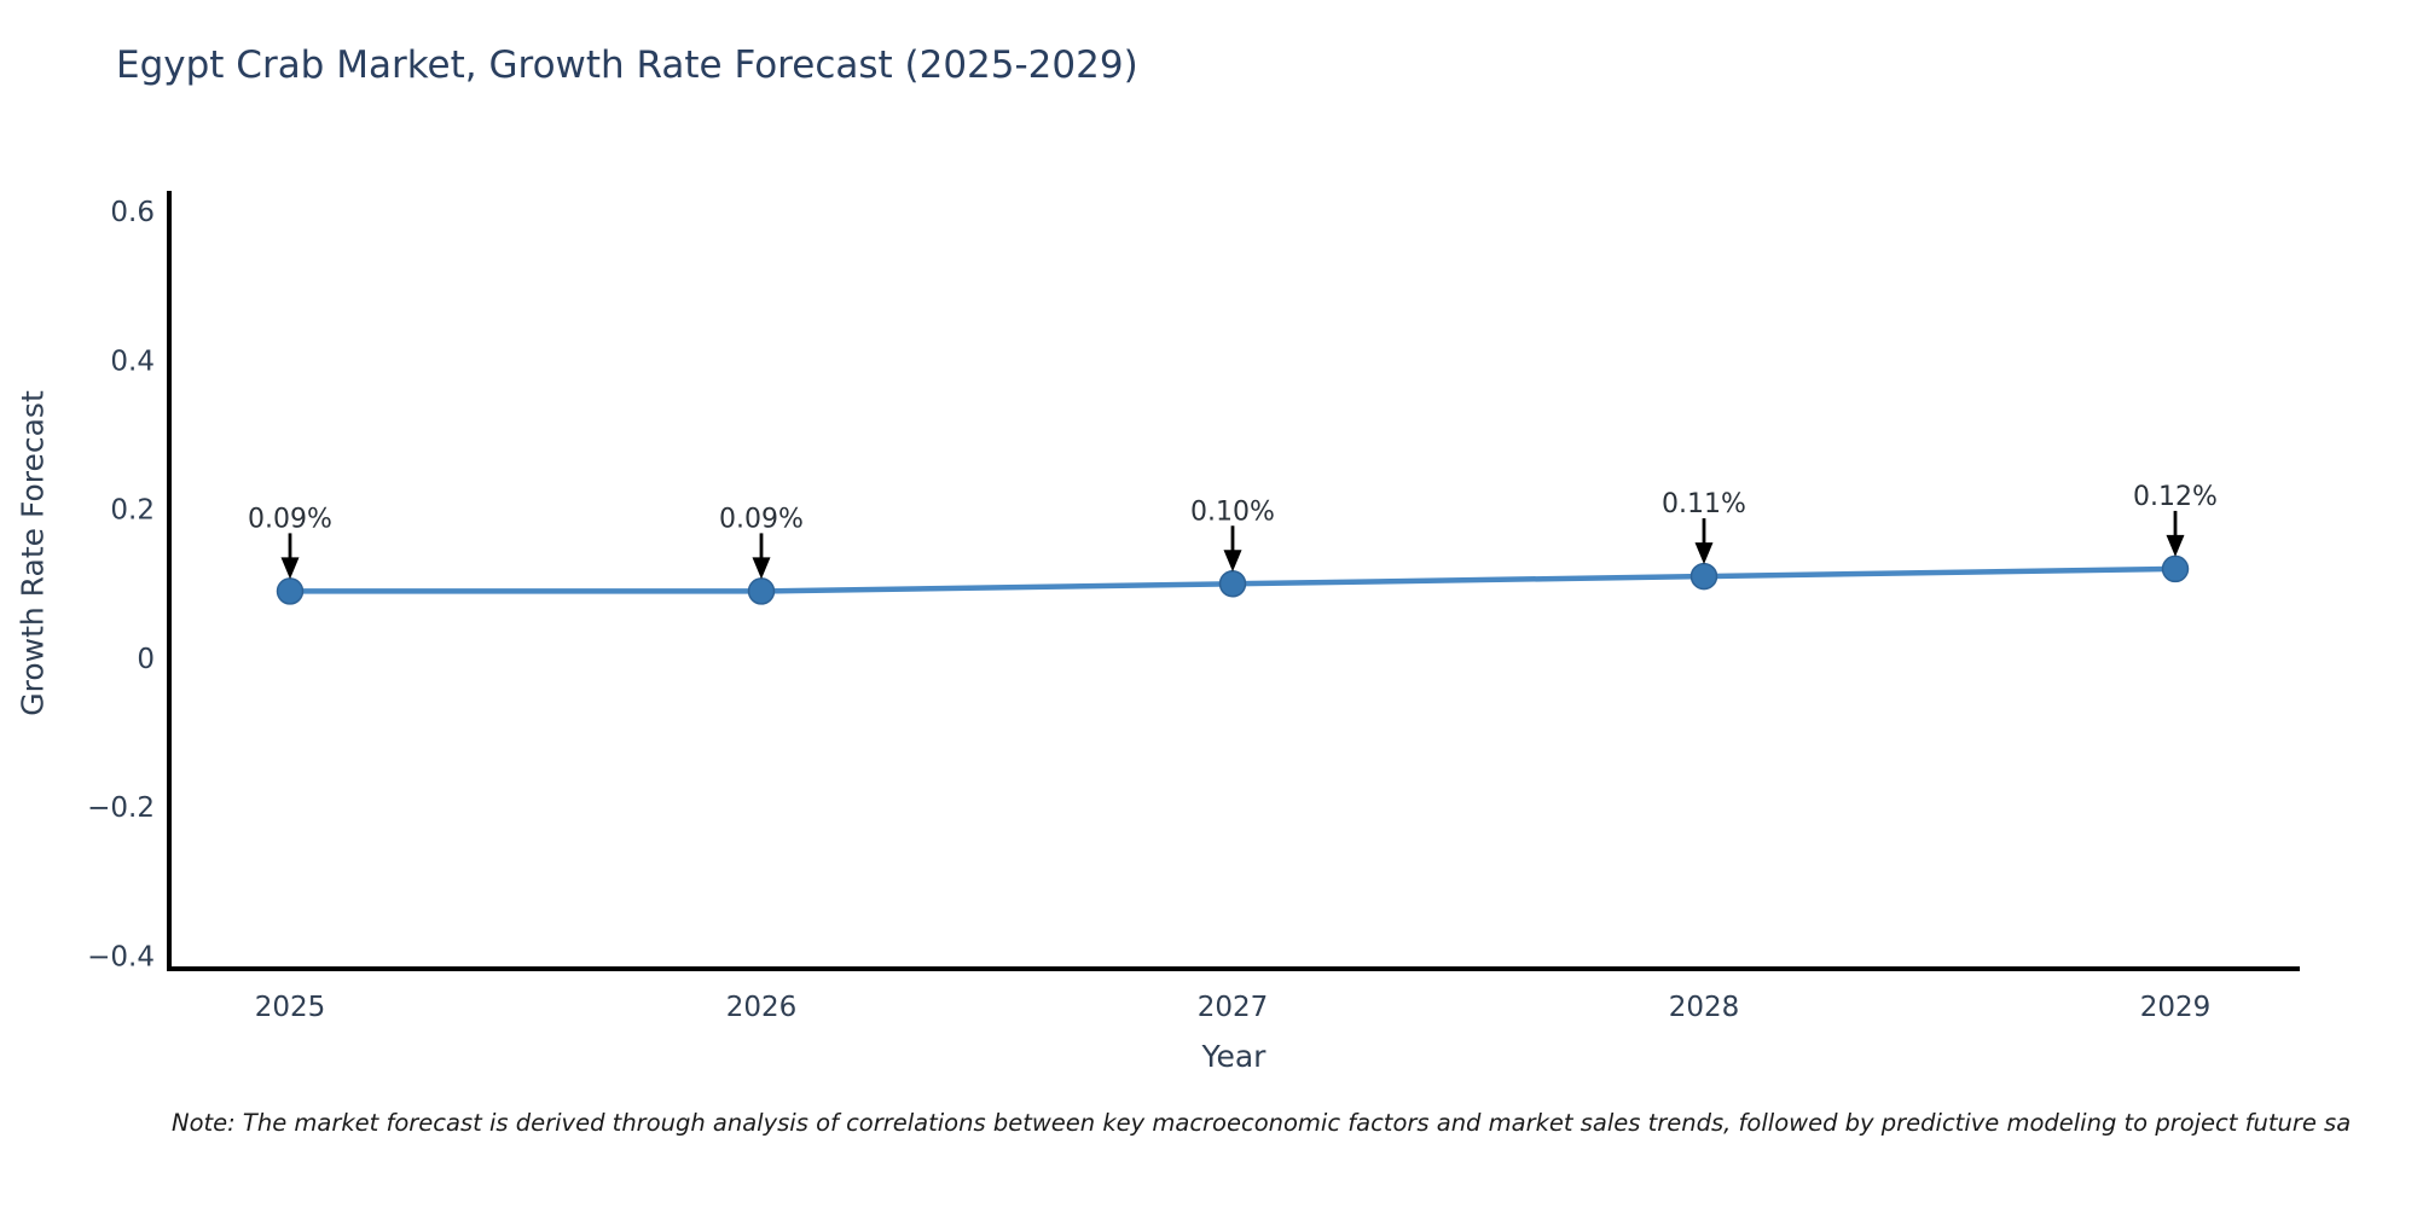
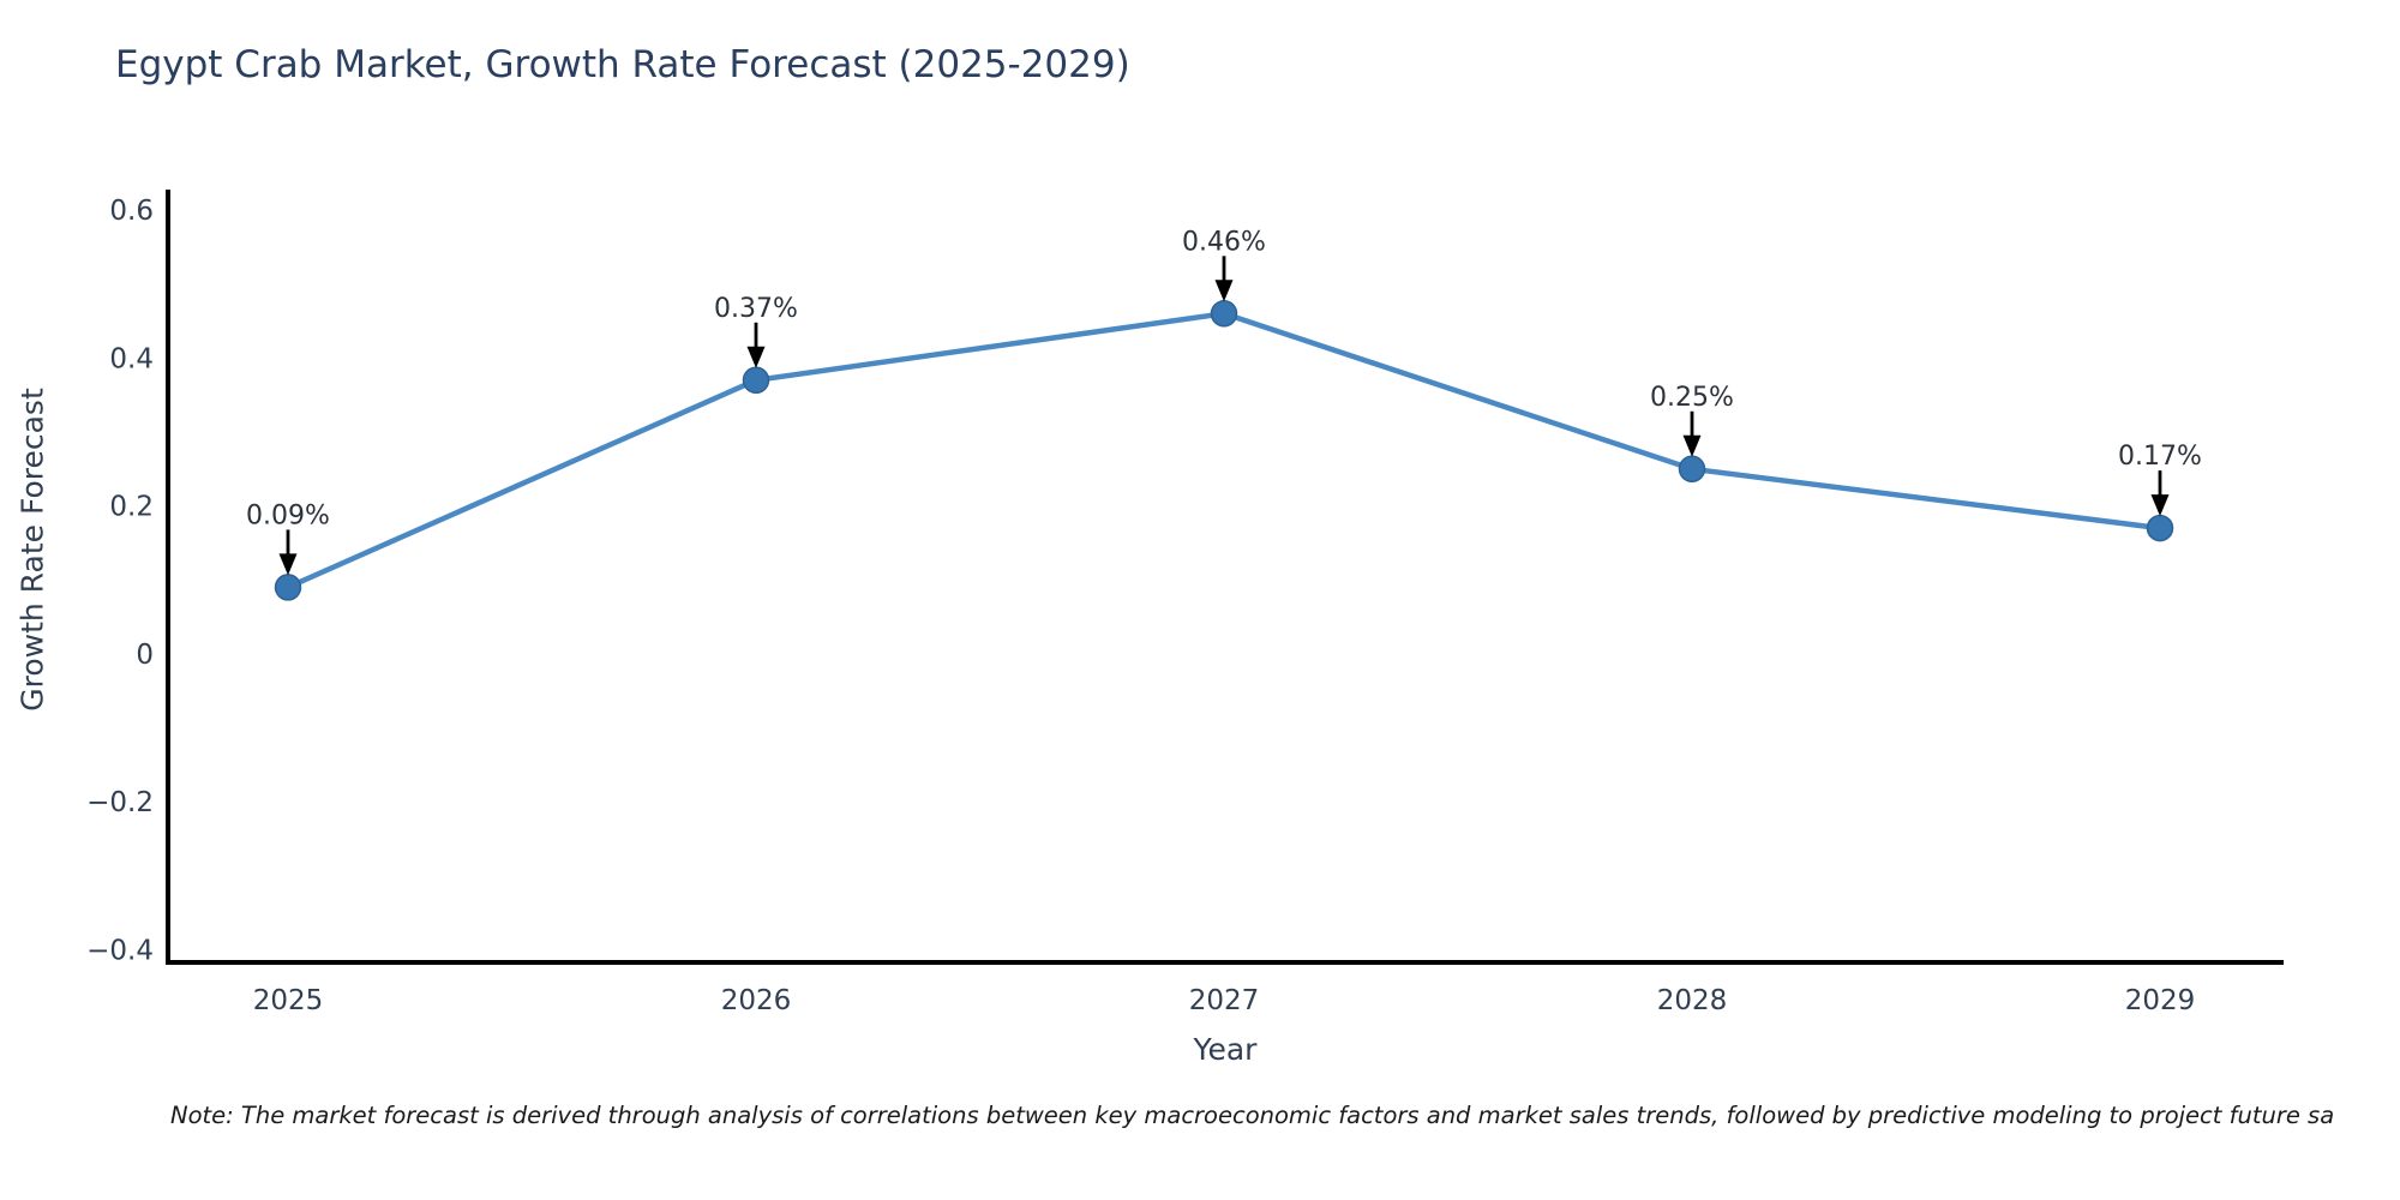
2026: 0.09% -> 0.37%
2027: 0.10% -> 0.46%
2028: 0.11% -> 0.25%
2029: 0.12% -> 0.17%
